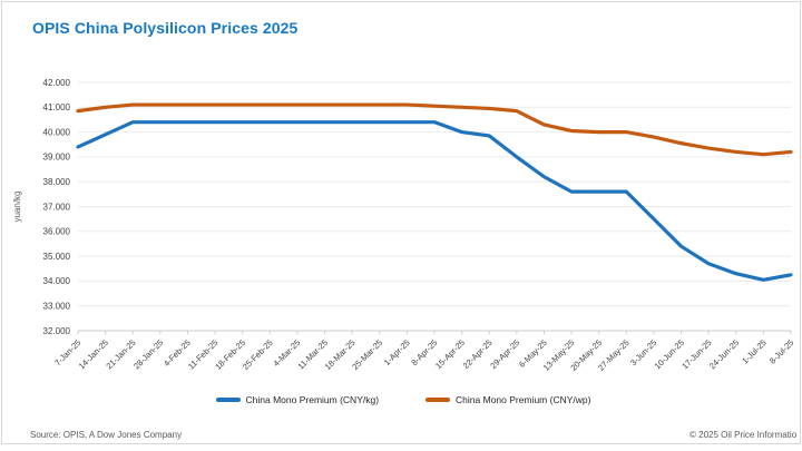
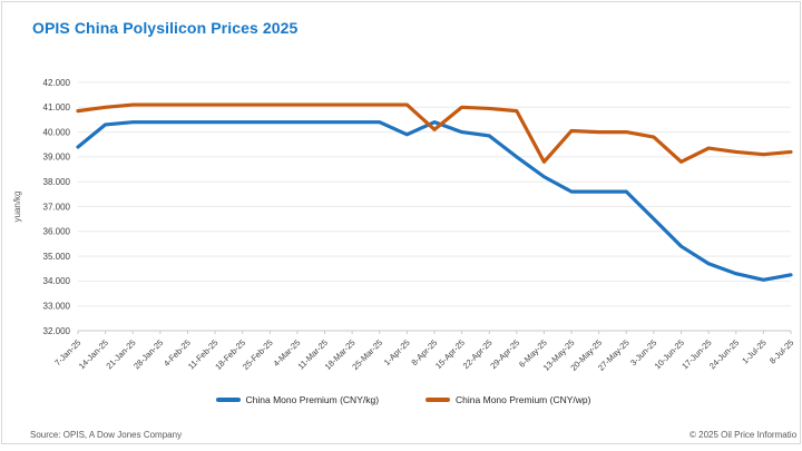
China Mono Premium (CNY/kg)/14-Jan-25: 39.9 -> 40.3
China Mono Premium (CNY/kg)/1-Apr-25: 40.4 -> 39.9
China Mono Premium (CNY/wp)/8-Apr-25: 41.0 -> 40.1
China Mono Premium (CNY/wp)/6-May-25: 40.3 -> 38.8
China Mono Premium (CNY/wp)/10-Jun-25: 39.5 -> 38.8
